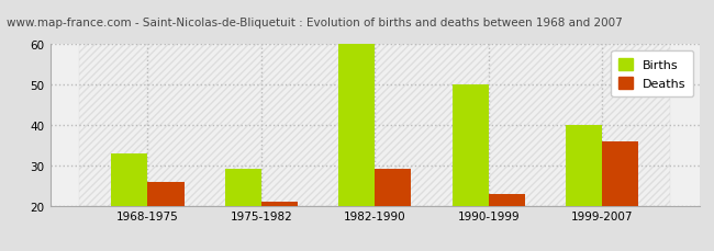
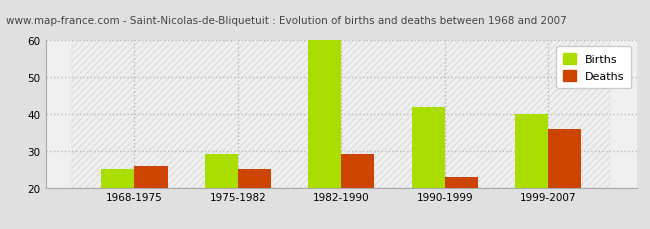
Births/1968-1975: 33 -> 25
Deaths/1975-1982: 21 -> 25
Births/1990-1999: 50 -> 42
